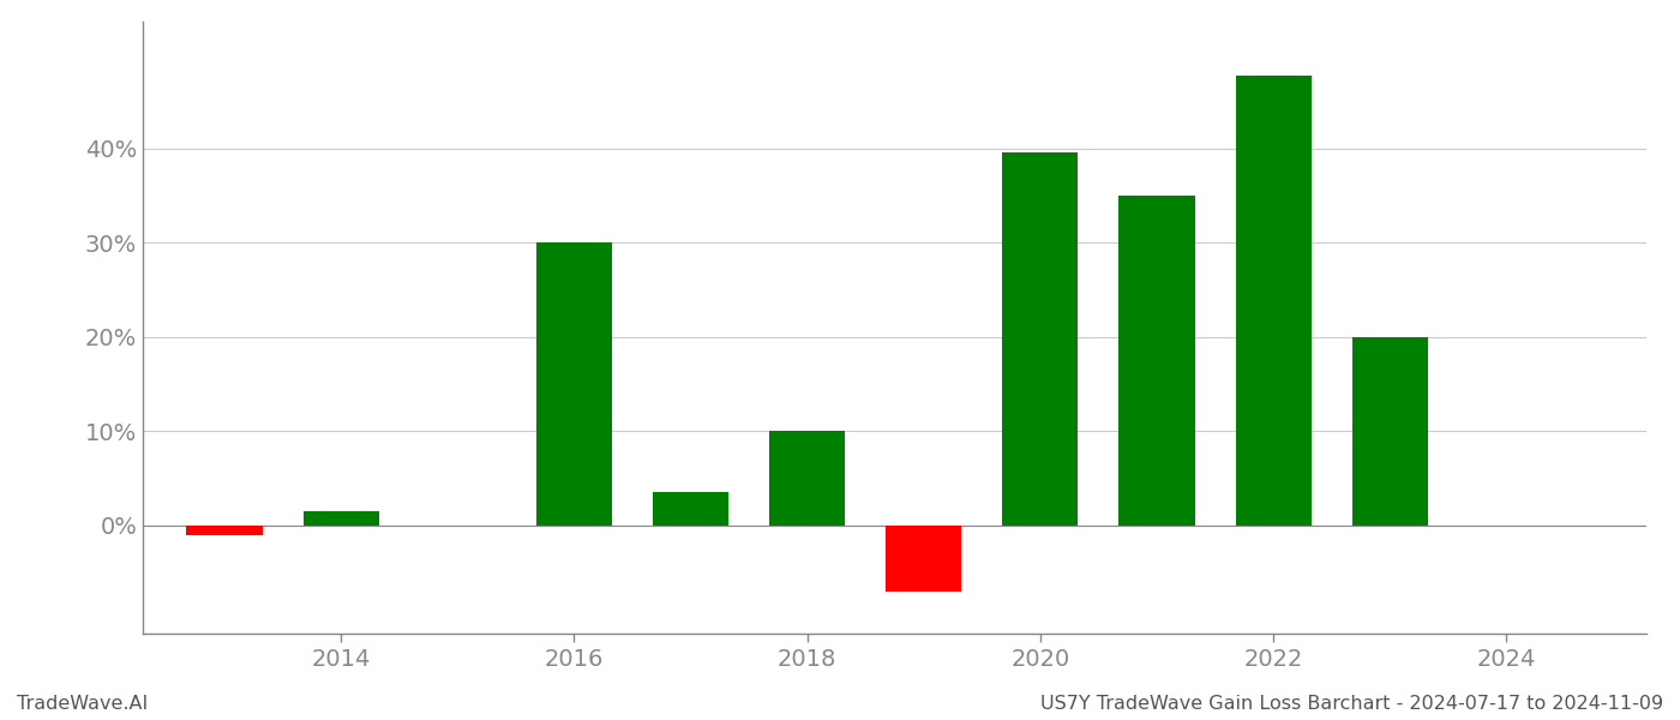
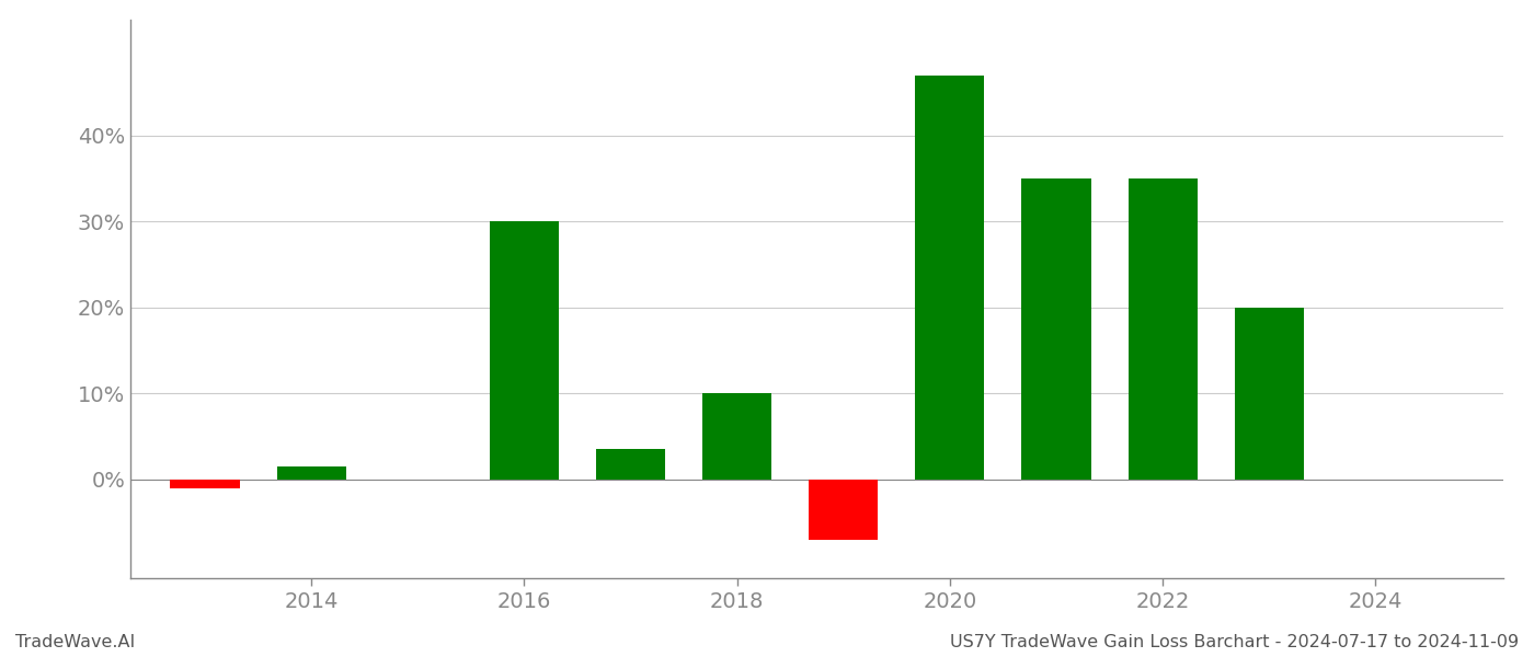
2020: 39.6% -> 47.0%
2022: 47.8% -> 35.0%
